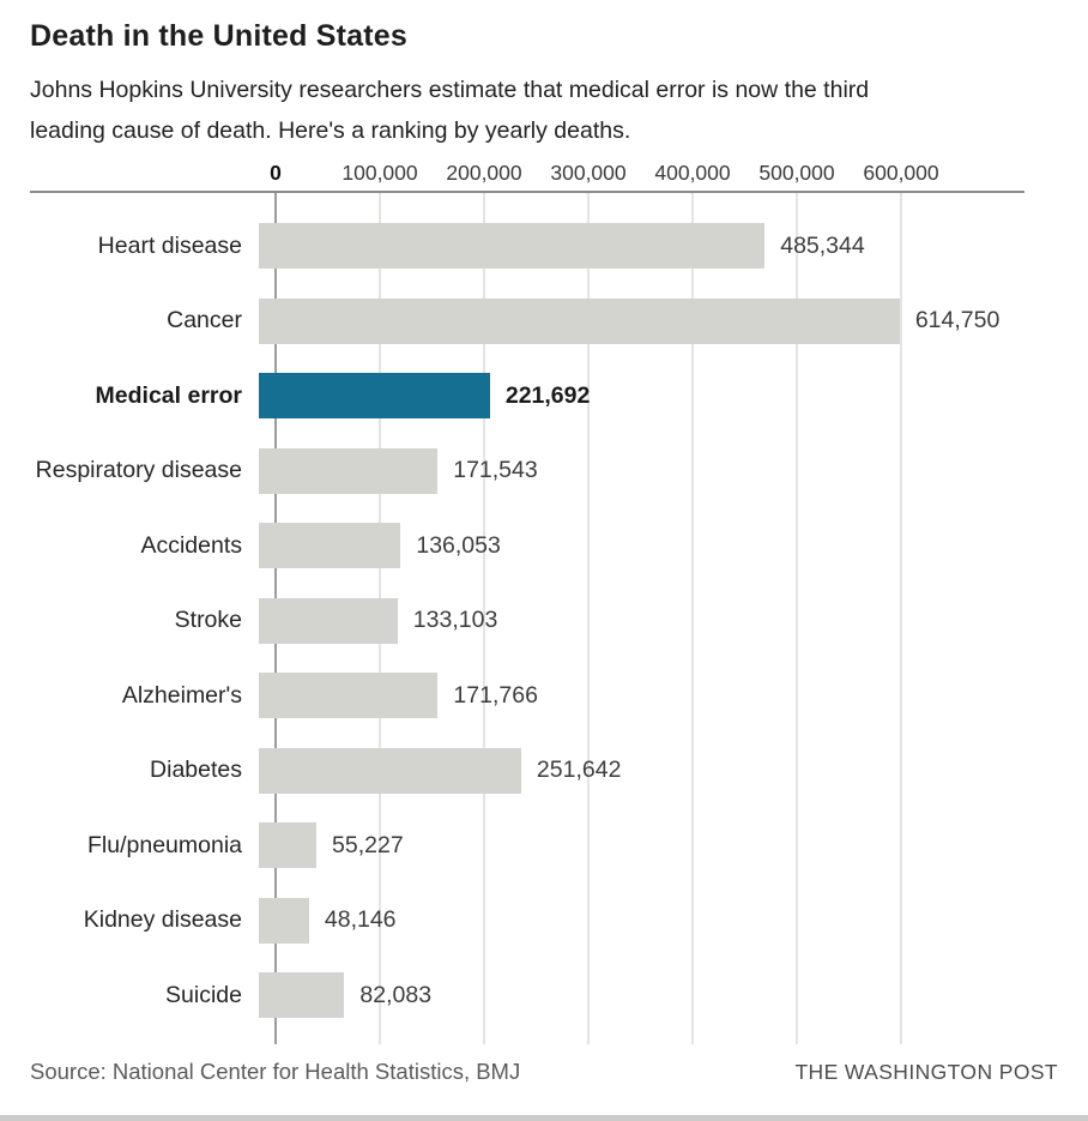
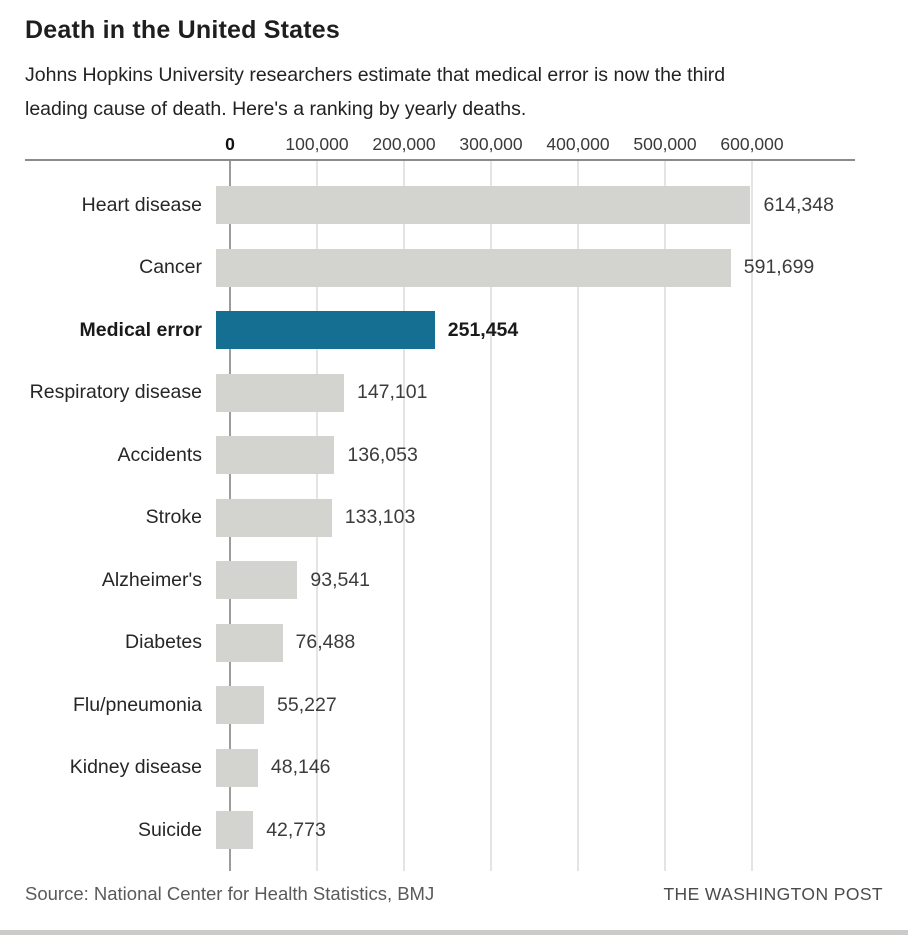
Heart disease: 485,344 -> 614,348
Cancer: 614,750 -> 591,699
Medical error: 221,692 -> 251,454
Respiratory disease: 171,543 -> 147,101
Alzheimer's: 171,766 -> 93,541
Diabetes: 251,642 -> 76,488
Suicide: 82,083 -> 42,773
